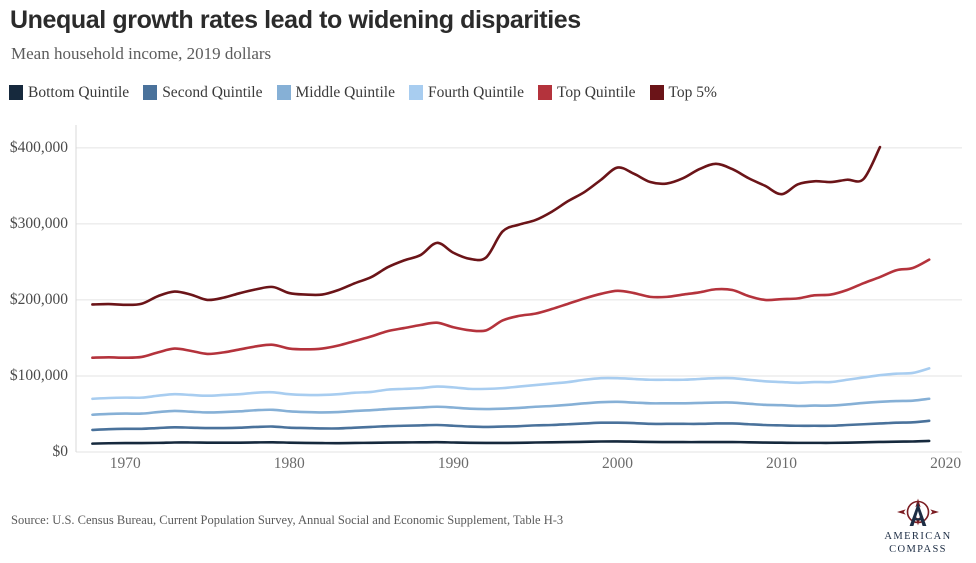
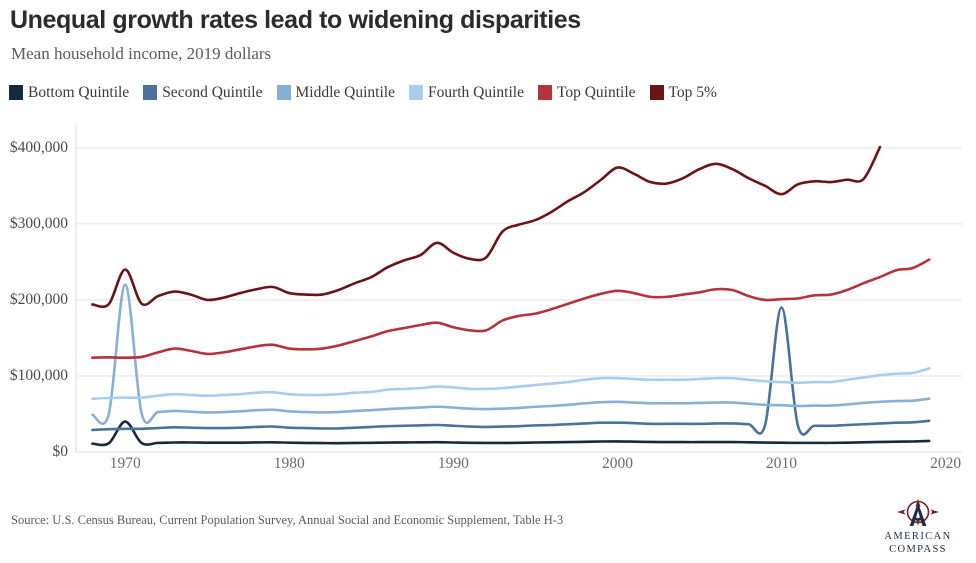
Top 5%/1970: $190000 -> $240000
Middle Quintile/1970: $50000 -> $220000
Bottom Quintile/1970: $10000 -> $40000
Second Quintile/2010: $40000 -> $190000
